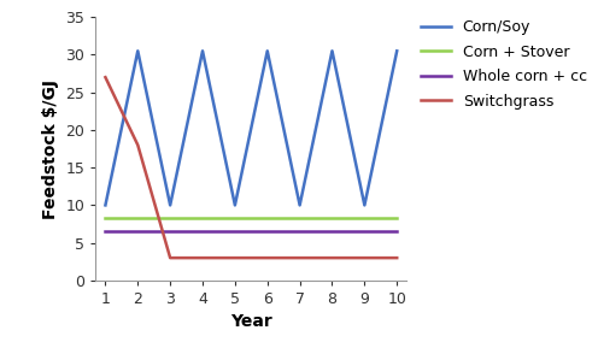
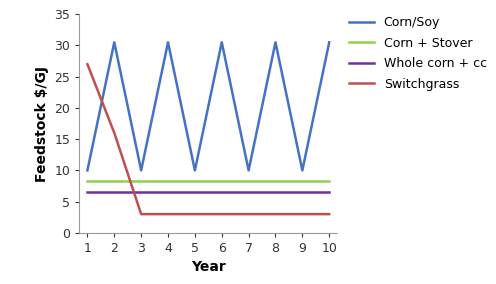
Switchgrass/2: 18 -> 16
